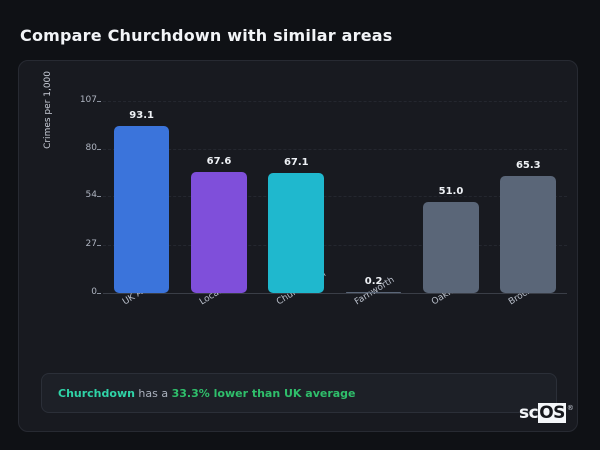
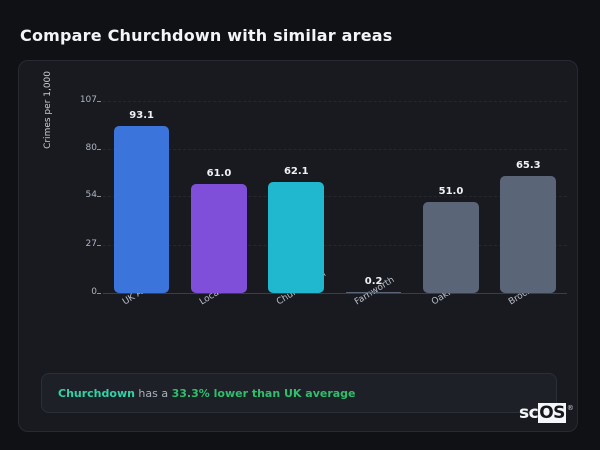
Local Area: 67.6 -> 61.0
Churchdown: 67.1 -> 62.1
